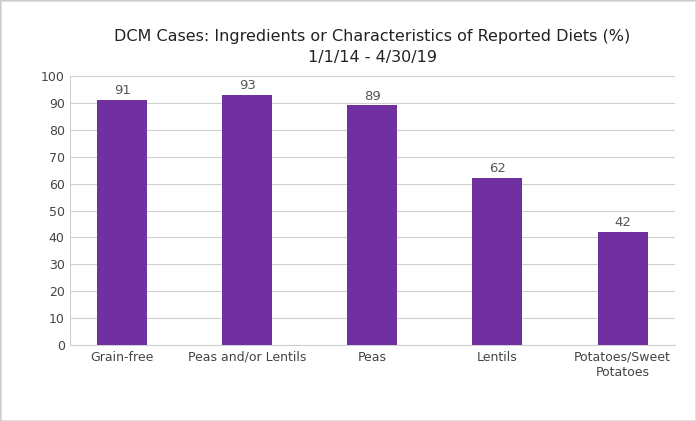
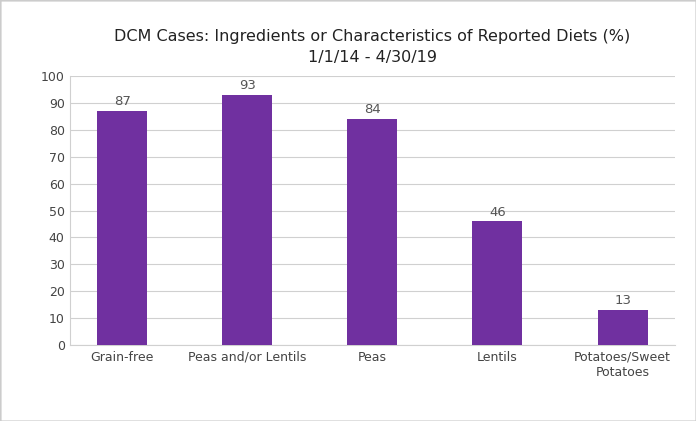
Grain-free: 91 -> 87
Peas: 89 -> 84
Lentils: 62 -> 46
Potatoes/Sweet Potatoes: 42 -> 13
